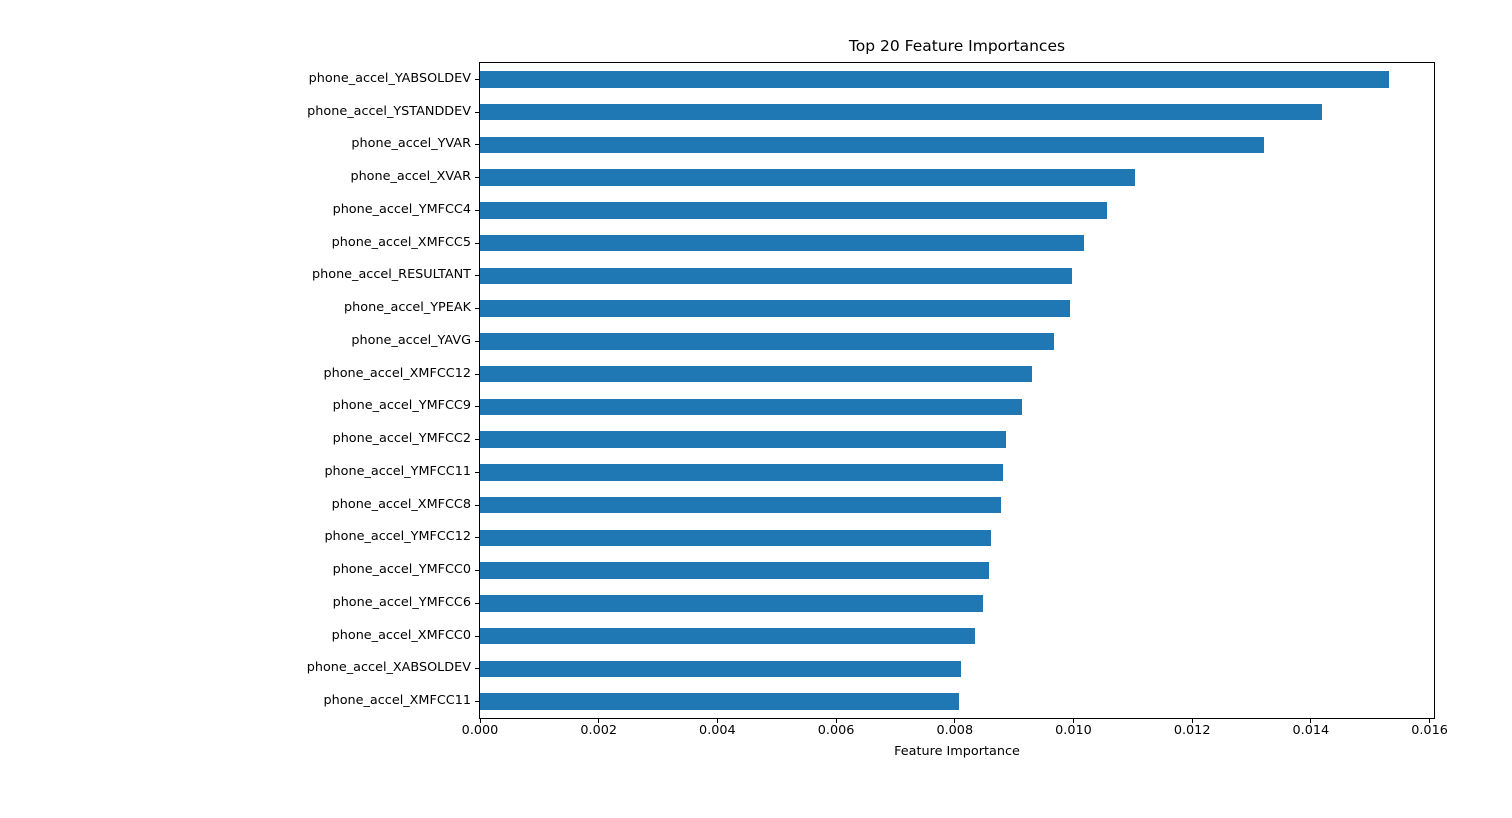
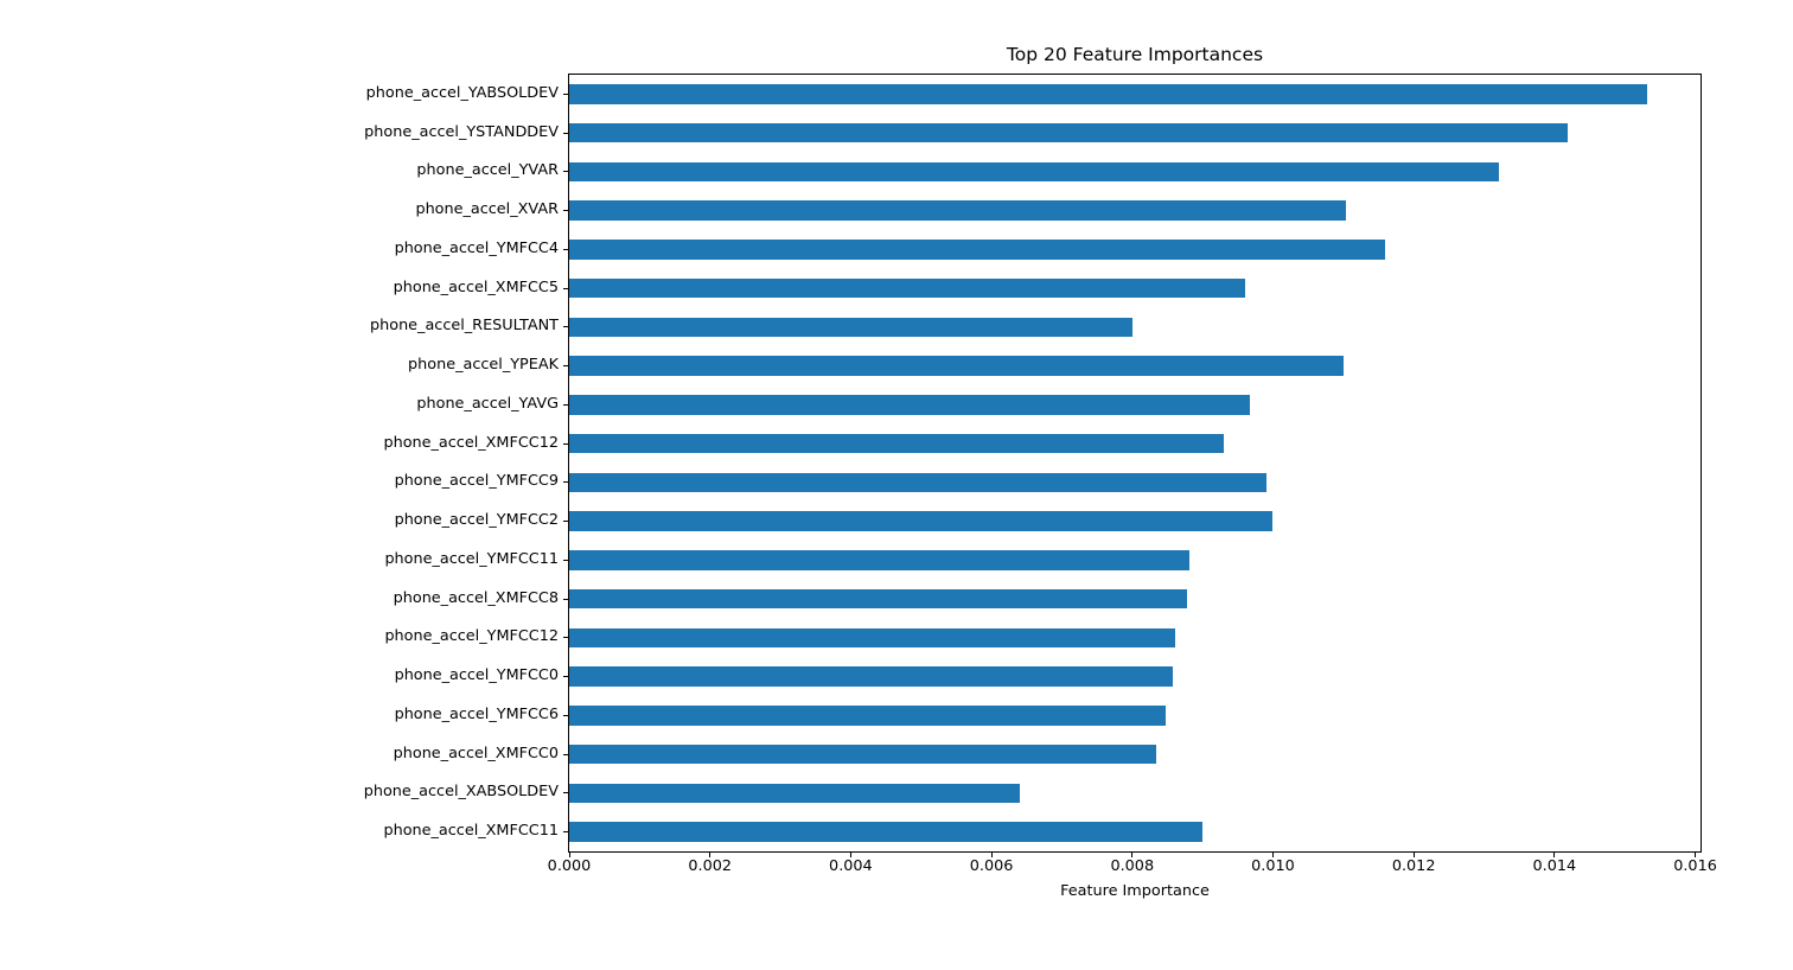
phone_accel_YMFCC4: 0.0106 -> 0.0116
phone_accel_XMFCC5: 0.0102 -> 0.0096
phone_accel_RESULTANT: 0.0100 -> 0.0080
phone_accel_YPEAK: 0.0099 -> 0.0110
phone_accel_YMFCC9: 0.0091 -> 0.0099
phone_accel_YMFCC2: 0.0089 -> 0.0100
phone_accel_XABSOLDEV: 0.0081 -> 0.0064
phone_accel_XMFCC11: 0.0081 -> 0.0090
